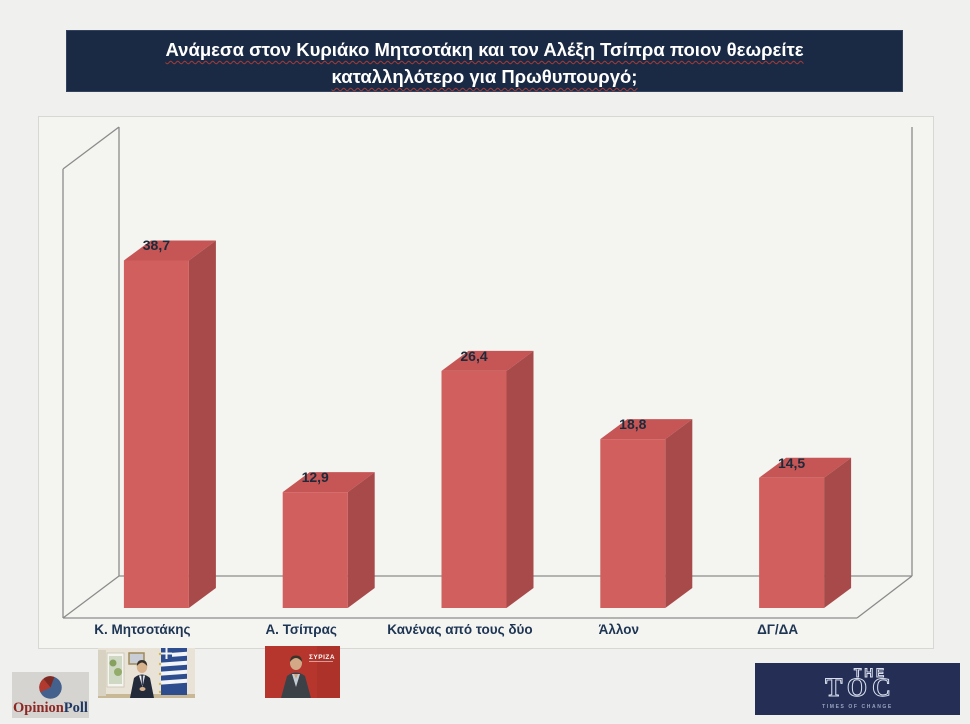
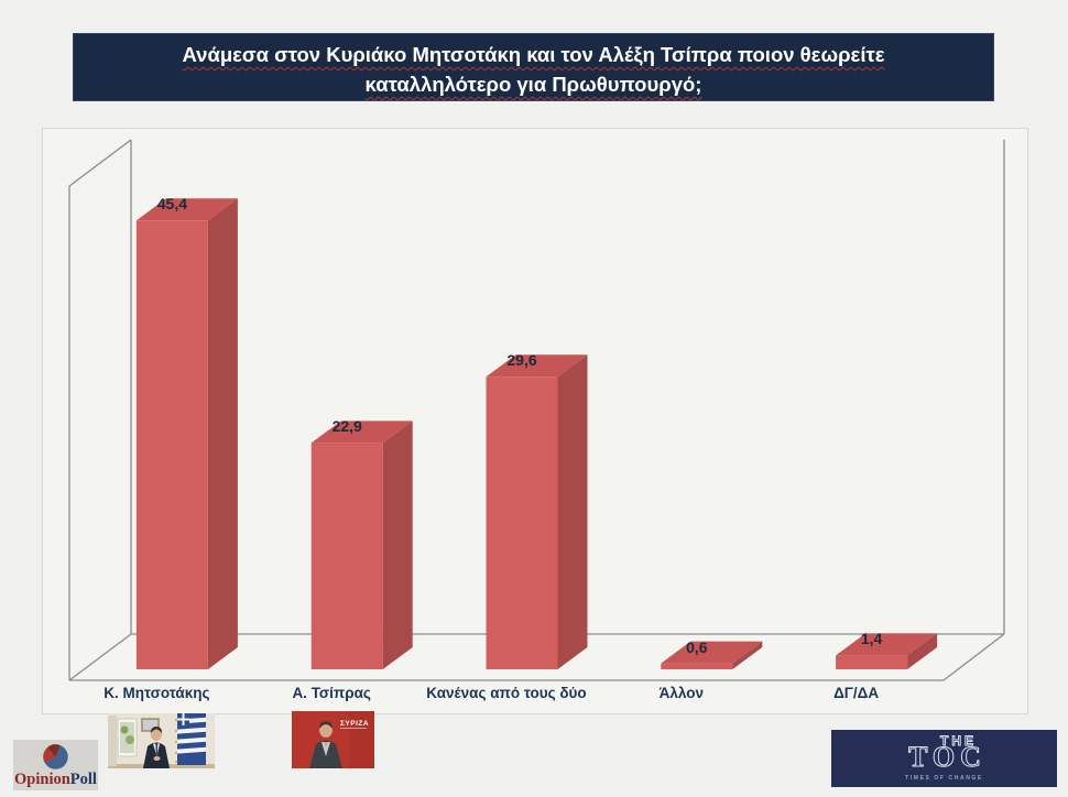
Κ. Μητσοτάκης: 38,7 -> 45,4
Α. Τσίπρας: 12,9 -> 22,9
Κανένας από τους δύο: 26,4 -> 29,6
Άλλον: 18,8 -> 0,6
ΔΓ/ΔΑ: 14,5 -> 1,4
